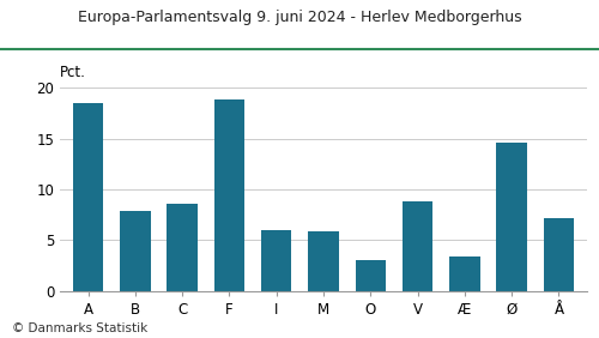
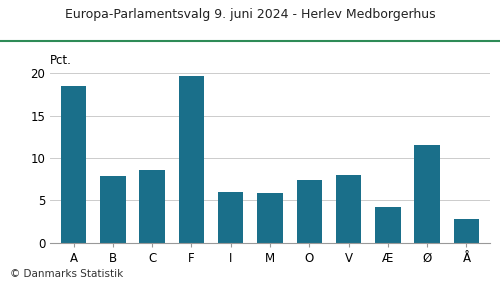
F: 18.8 -> 19.7
O: 3.0 -> 7.4
V: 8.8 -> 8.0
Æ: 3.4 -> 4.2
Ø: 14.6 -> 11.5
Å: 7.2 -> 2.8
